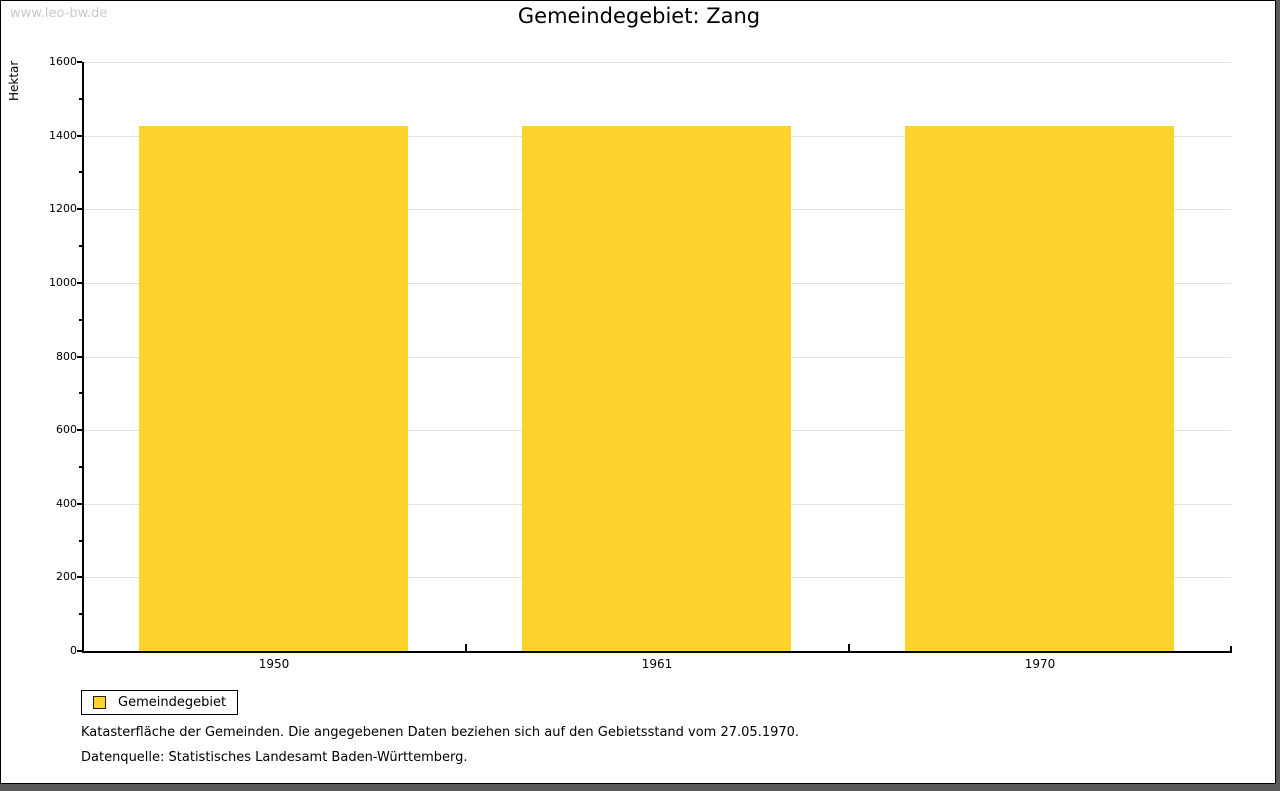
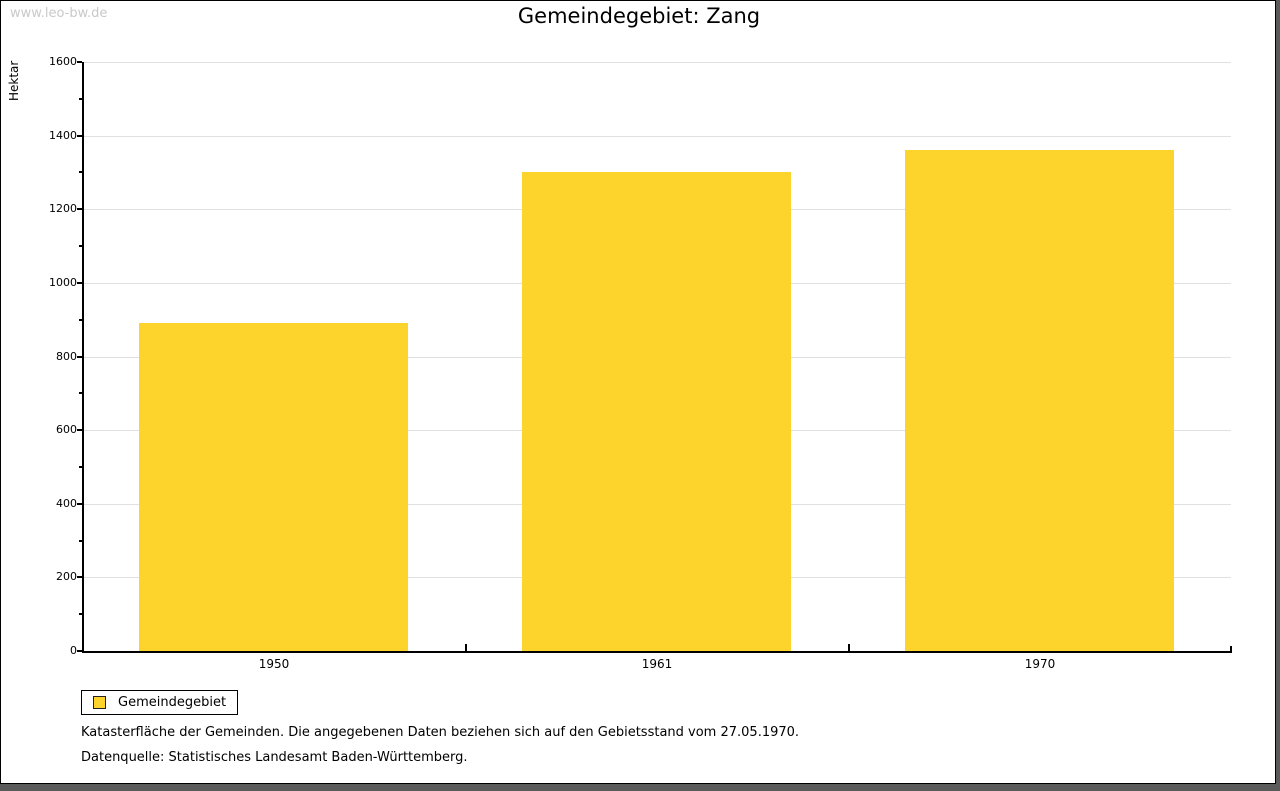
1950: 1420 -> 890
1961: 1420 -> 1300
1970: 1420 -> 1360
